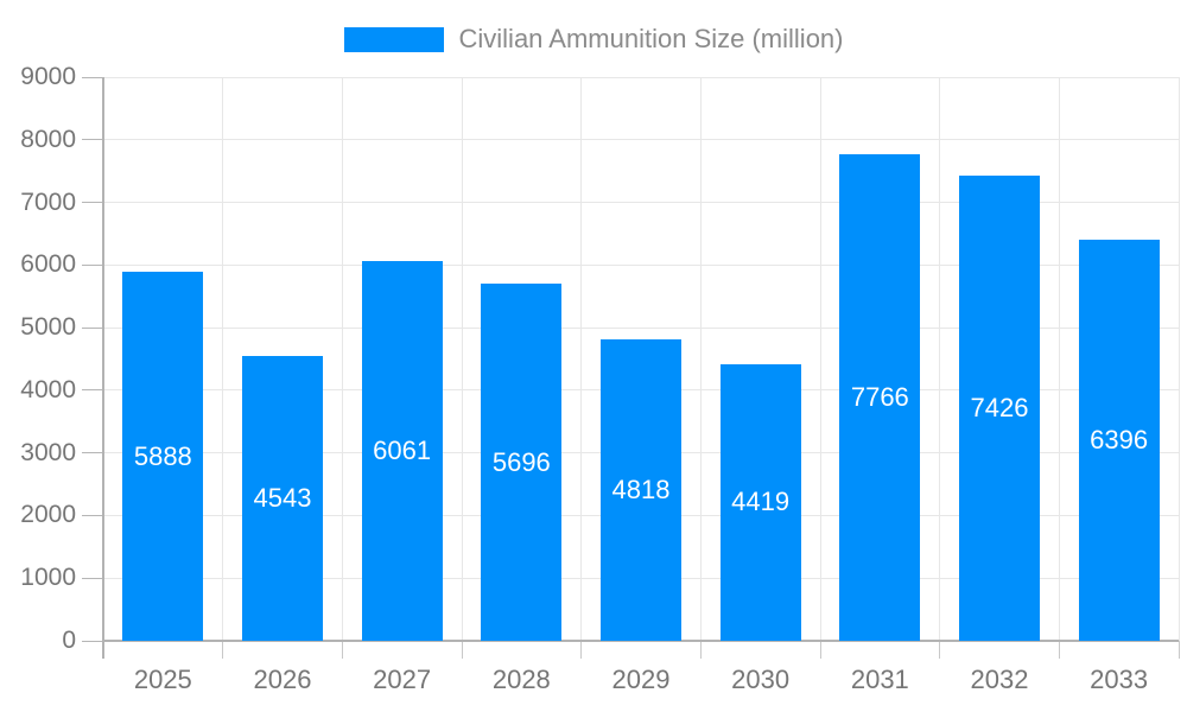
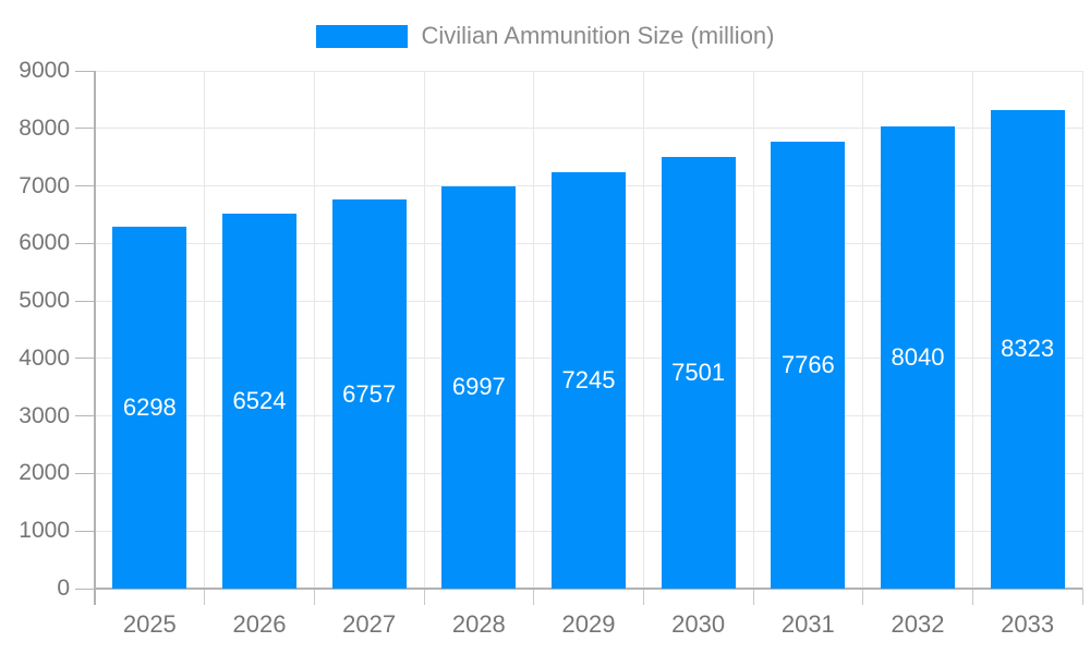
2025: 5888 -> 6298
2026: 4543 -> 6524
2027: 6061 -> 6757
2028: 5696 -> 6997
2029: 4818 -> 7245
2030: 4419 -> 7501
2032: 7426 -> 8040
2033: 6396 -> 8323
